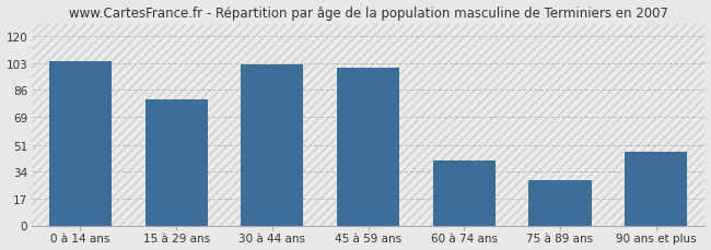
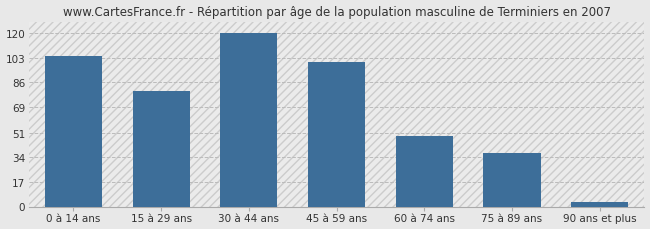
30 à 44 ans: 102 -> 120
60 à 74 ans: 41 -> 49
75 à 89 ans: 29 -> 37
90 ans et plus: 47 -> 3
